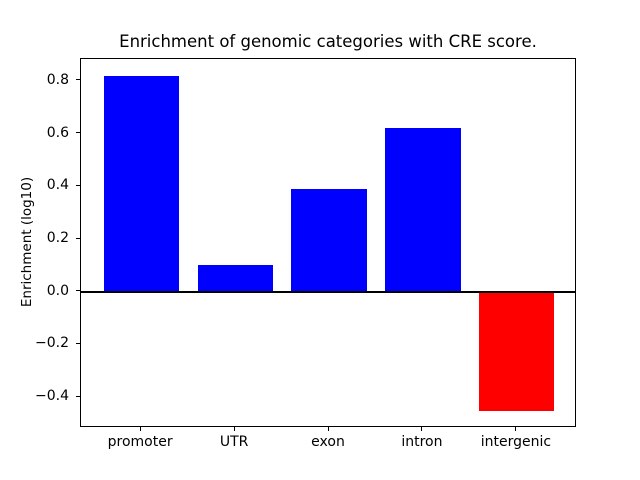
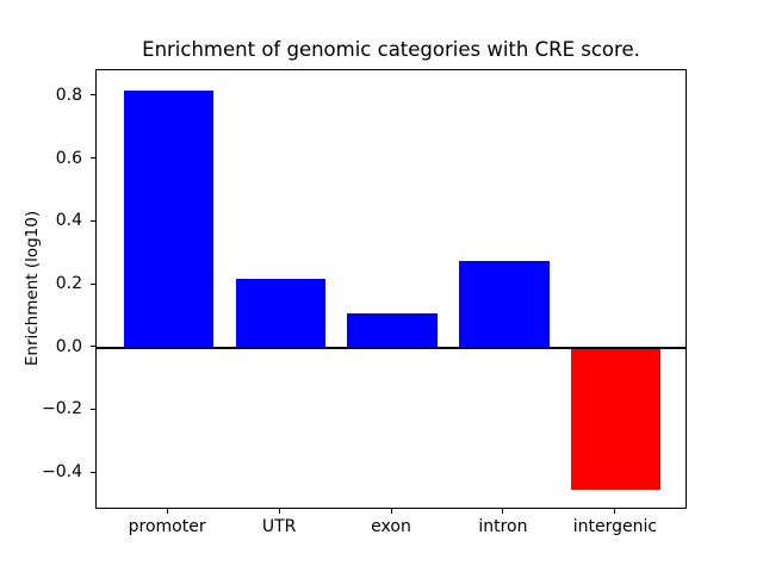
UTR: 0.10 -> 0.22
exon: 0.39 -> 0.11
intron: 0.62 -> 0.28
